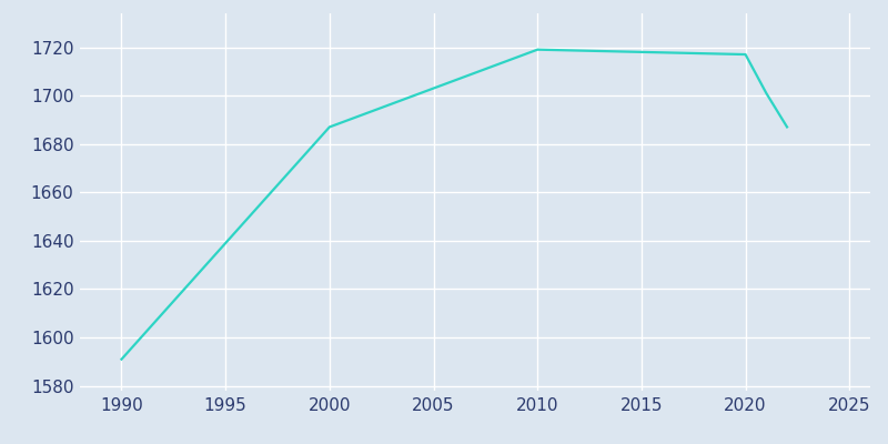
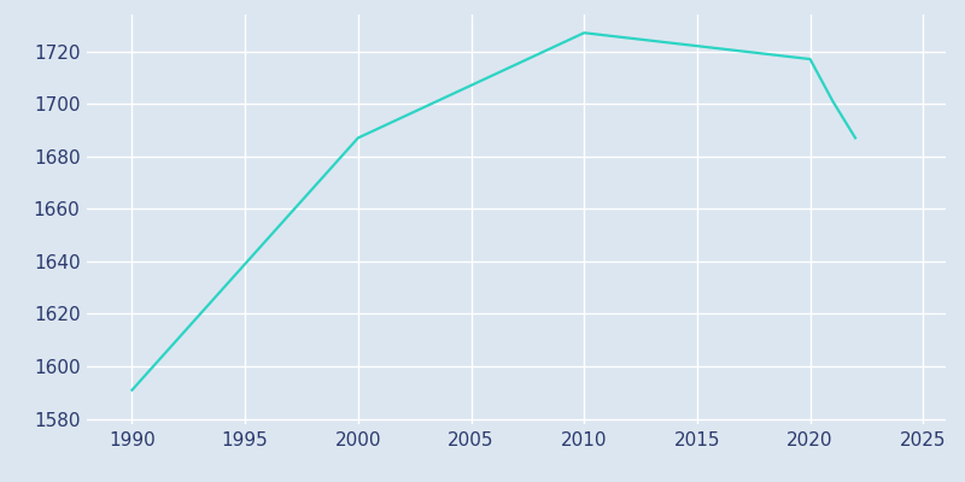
2010: 1719 -> 1727
